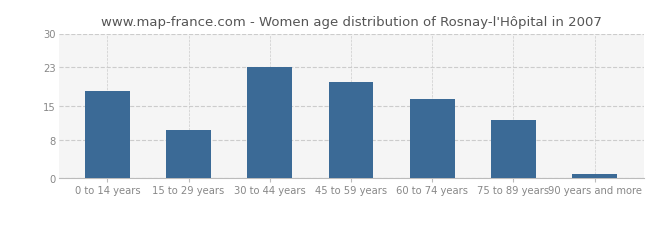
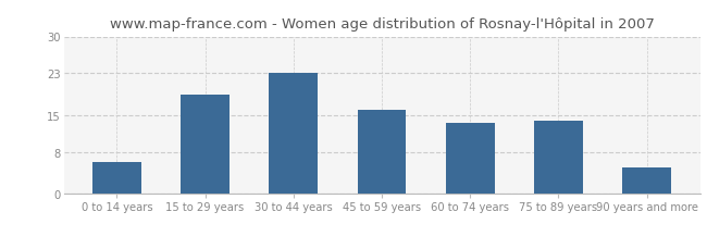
0 to 14 years: 18.0 -> 6.0
15 to 29 years: 10.0 -> 19.0
45 to 59 years: 20.0 -> 16.0
60 to 74 years: 16.5 -> 13.5
75 to 89 years: 12.0 -> 14.0
90 years and more: 1.0 -> 5.0
